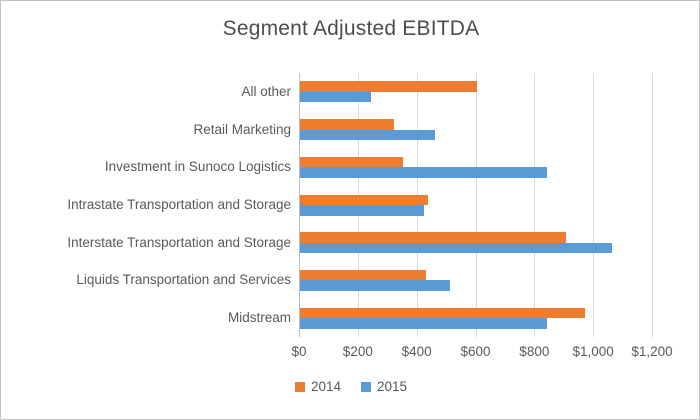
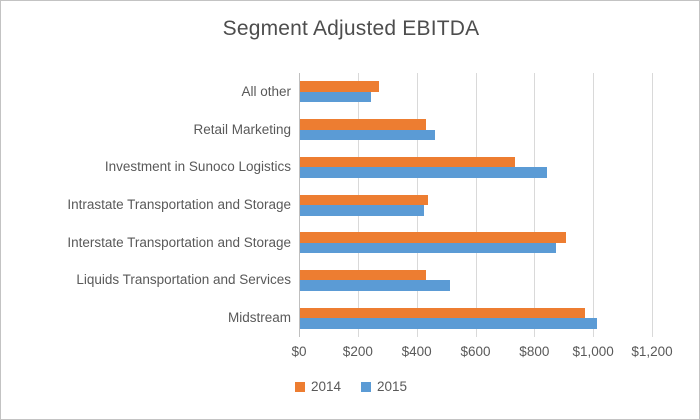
2014/All other: $600 -> $270
2014/Retail Marketing: $320 -> $430
2014/Investment in Sunoco Logistics: $350 -> $730
2015/Interstate Transportation and Storage: $1060 -> $870
2015/Midstream: $840 -> $1010
